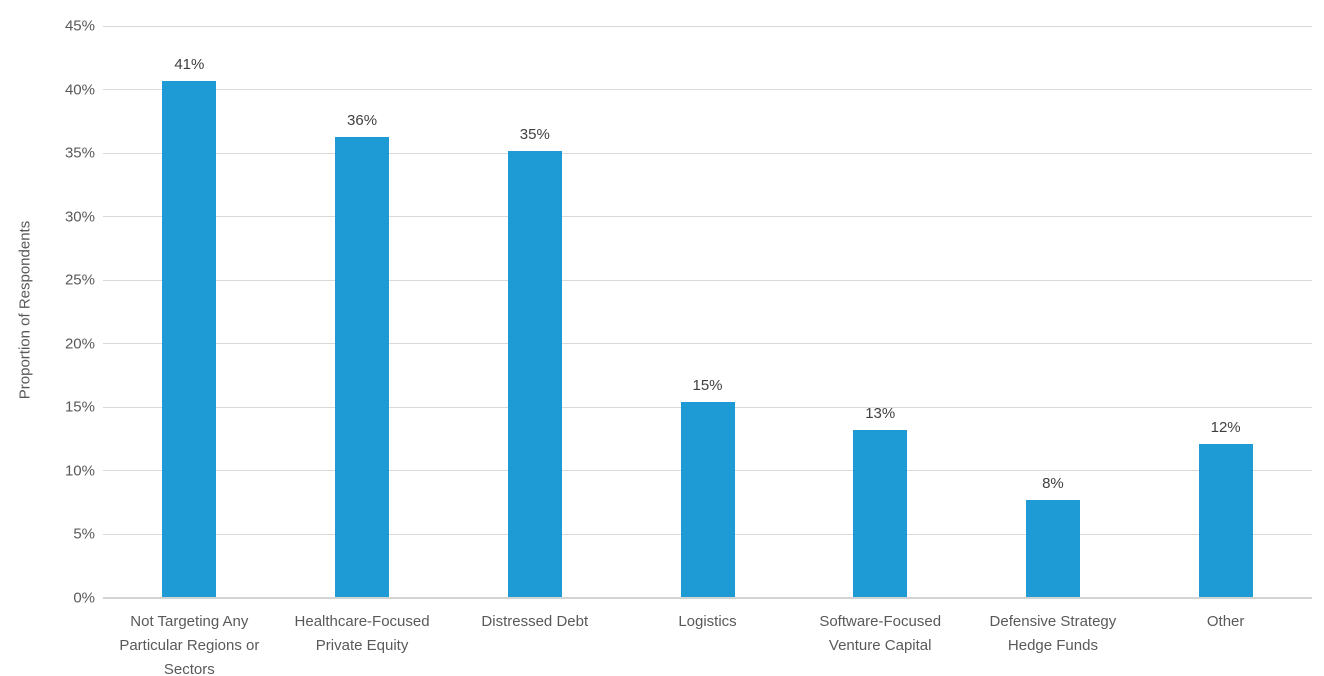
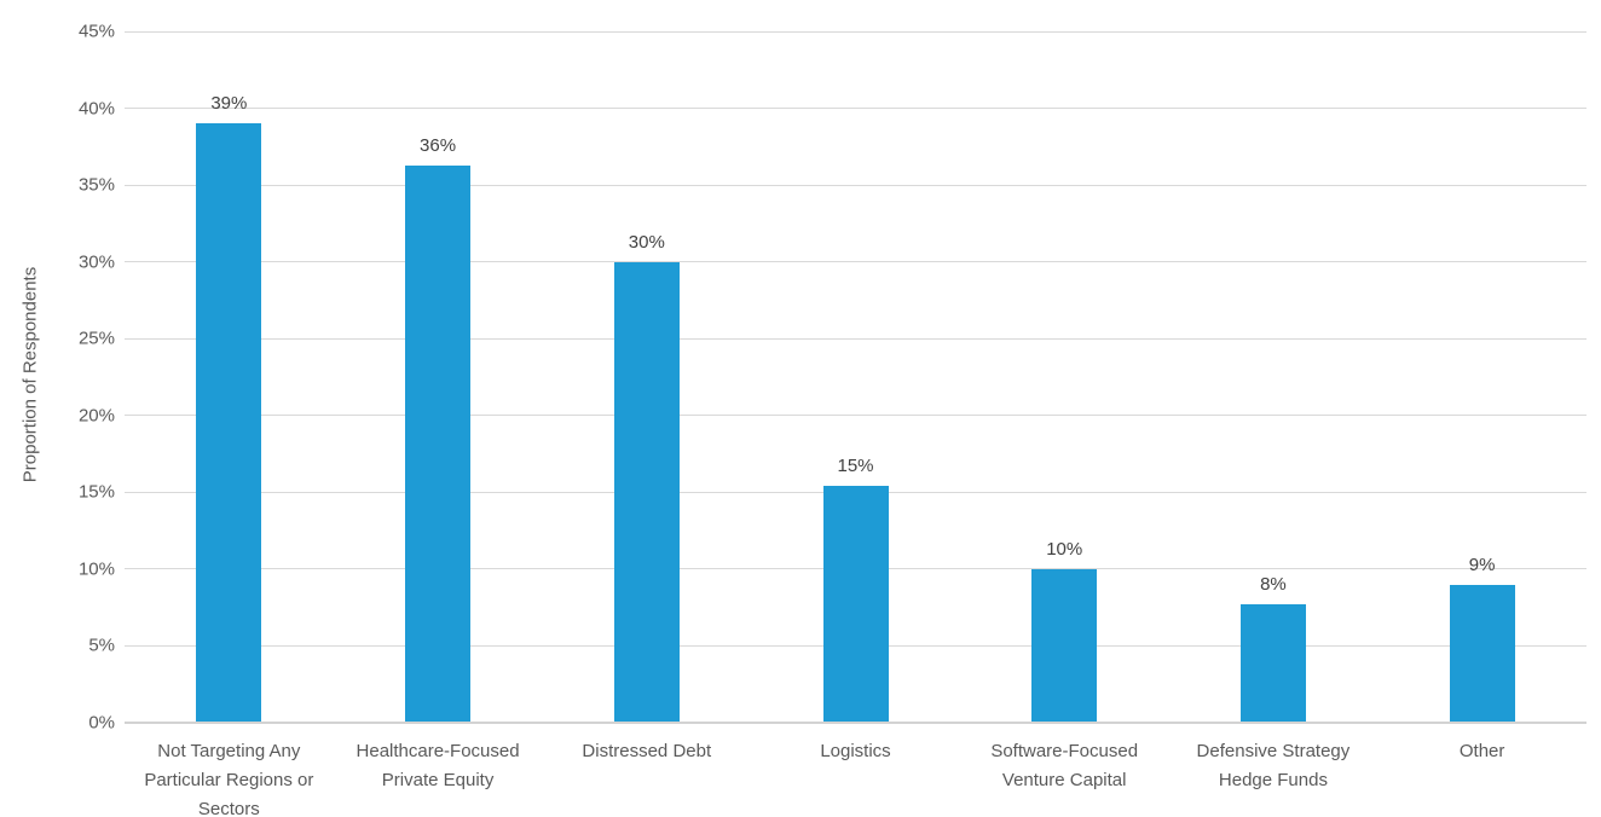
Not Targeting Any Particular Regions or Sectors: 41% -> 39%
Distressed Debt: 35% -> 30%
Software-Focused Venture Capital: 13% -> 10%
Other: 12% -> 9%
